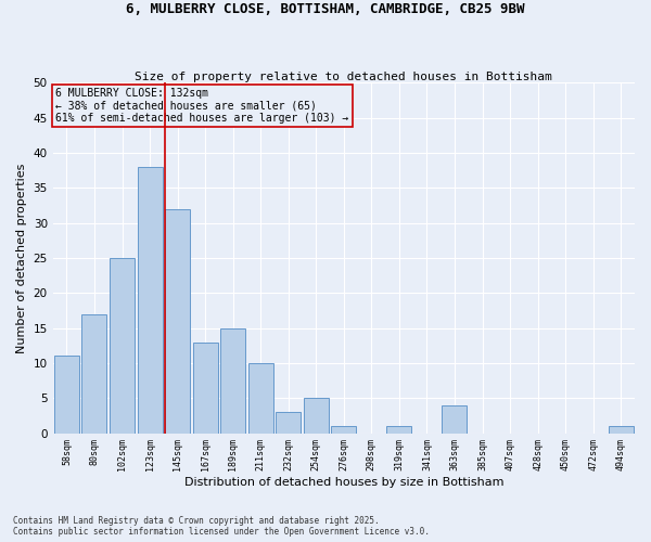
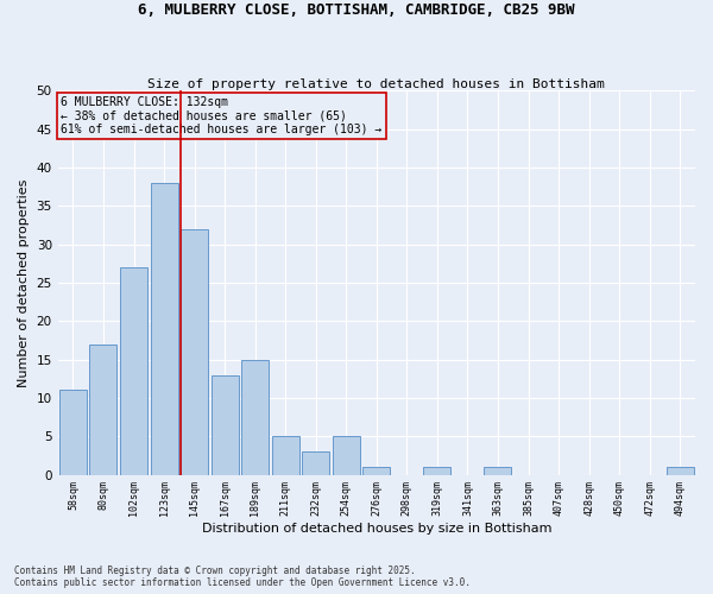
102sqm: 25 -> 27
211sqm: 10 -> 5
363sqm: 4 -> 1
